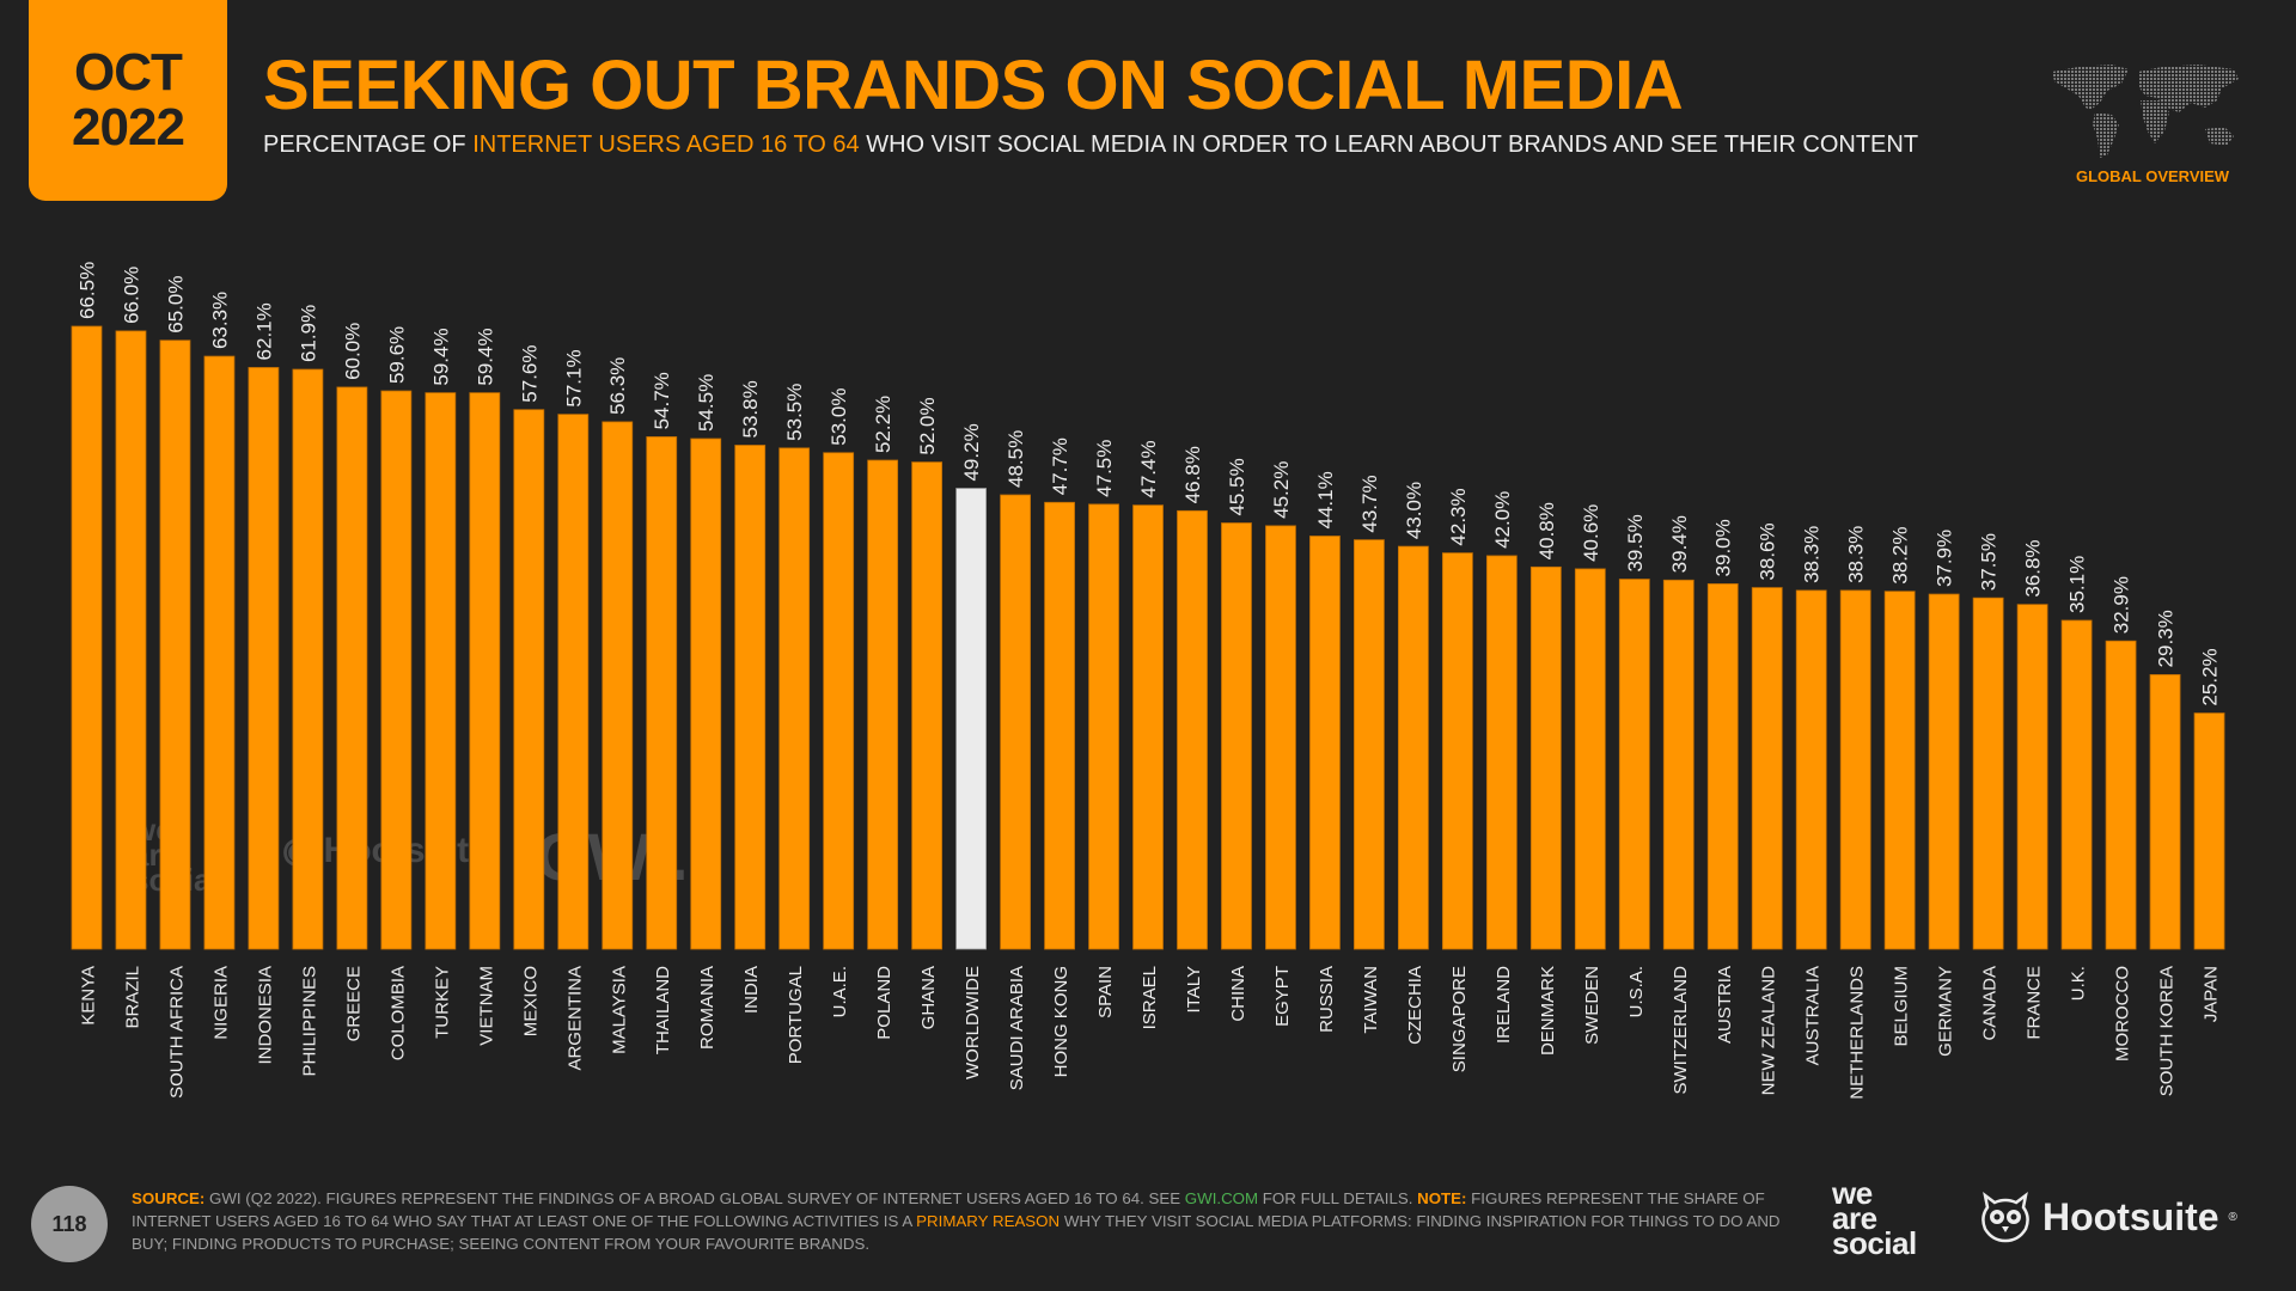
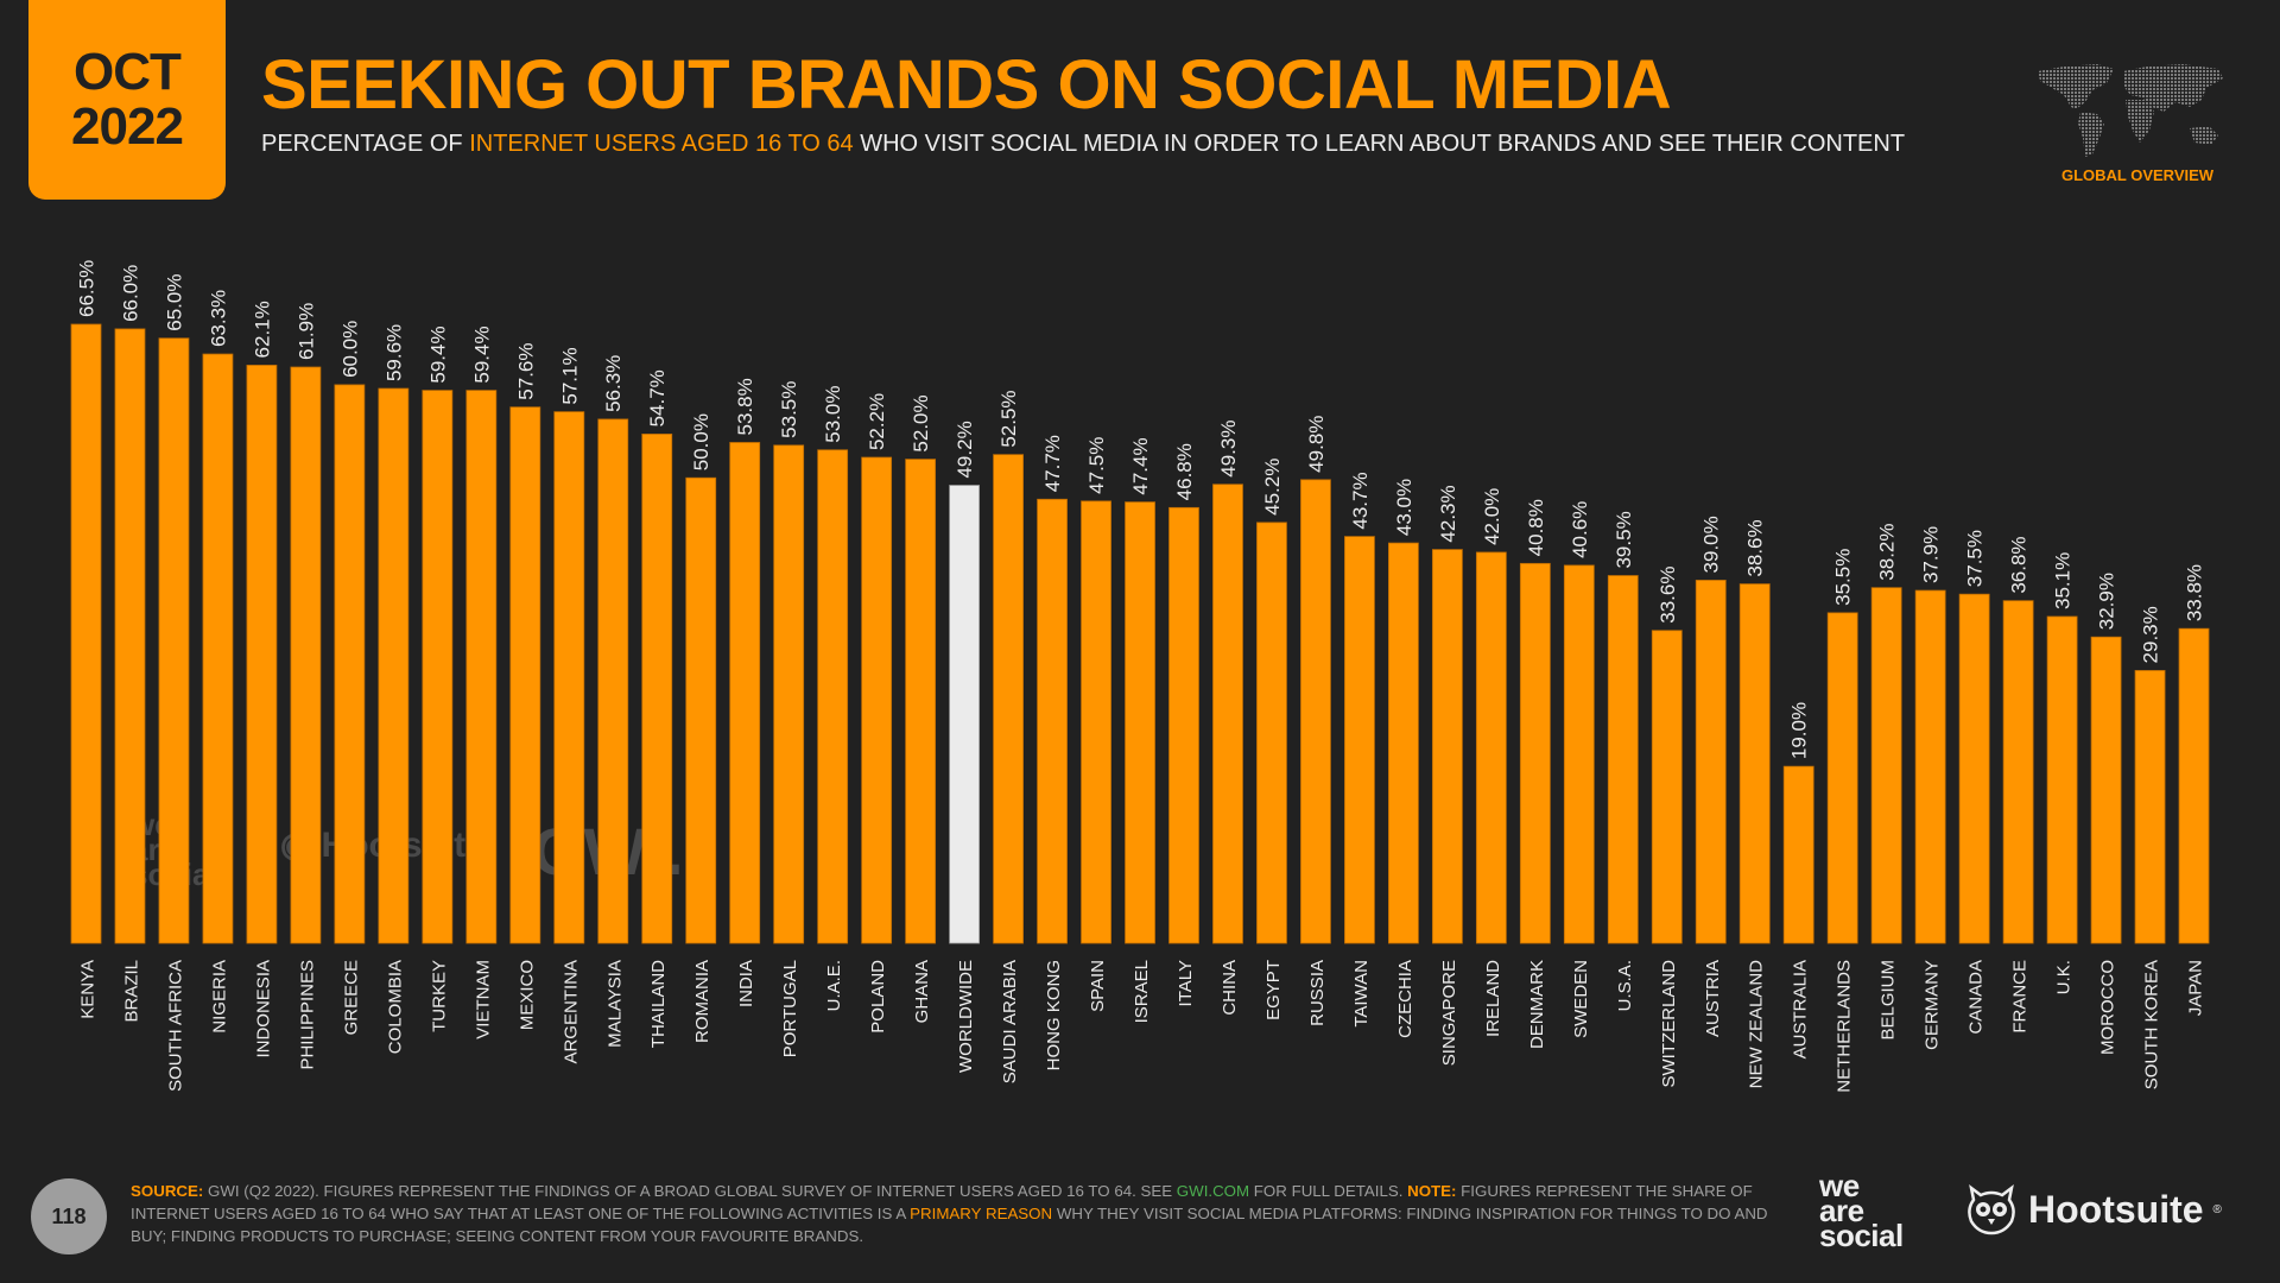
ROMANIA: 54.5% -> 50.0%
SAUDI ARABIA: 48.5% -> 52.5%
CHINA: 45.5% -> 49.3%
RUSSIA: 44.1% -> 49.8%
SWITZERLAND: 39.4% -> 33.6%
AUSTRALIA: 38.3% -> 19.0%
NETHERLANDS: 38.3% -> 35.5%
JAPAN: 25.2% -> 33.8%
